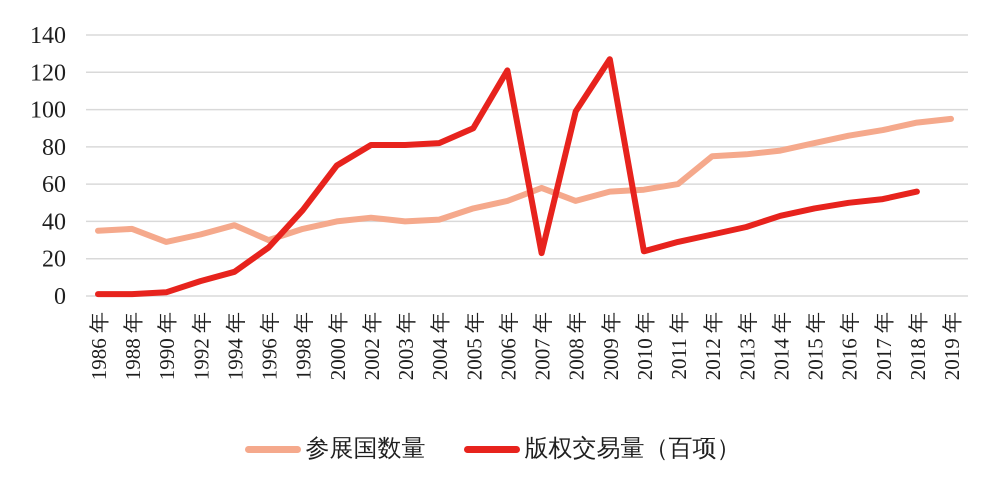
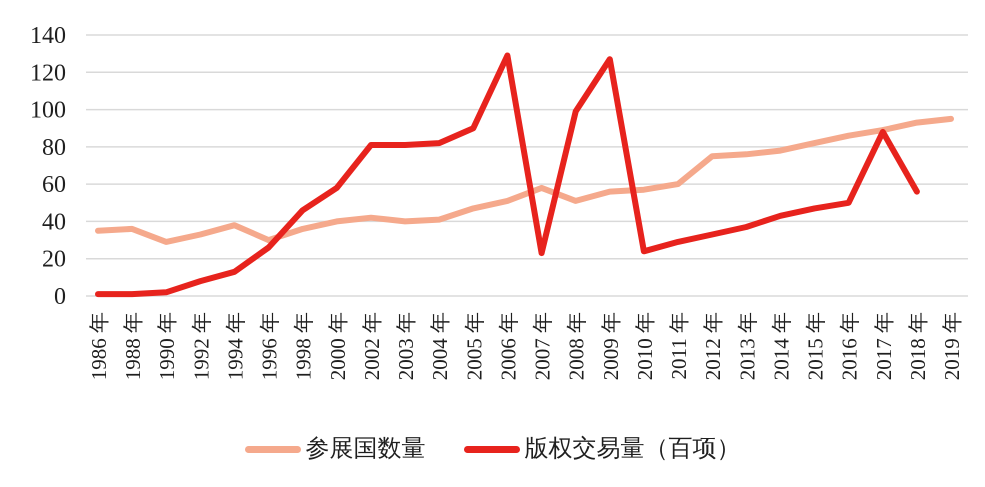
版权交易量（百项）/2000 年: 70 -> 58
版权交易量（百项）/2006 年: 121 -> 129
版权交易量（百项）/2017 年: 52 -> 88
